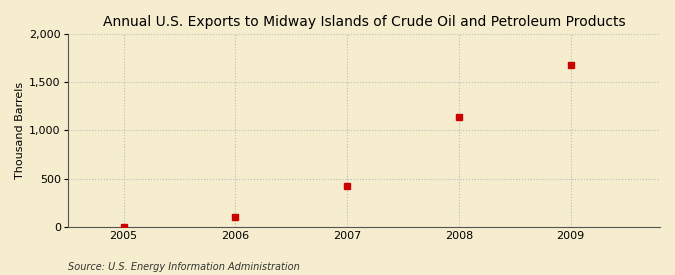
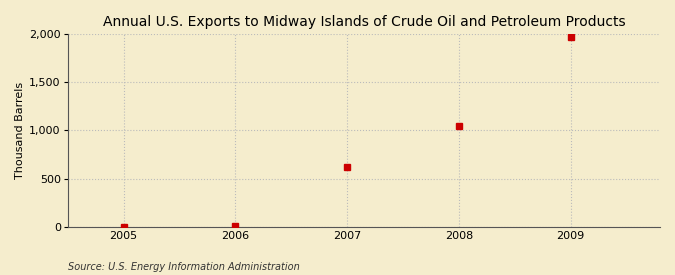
2006: 100 -> 0
2007: 420 -> 620
2008: 1,140 -> 1,050
2009: 1,680 -> 1,980
